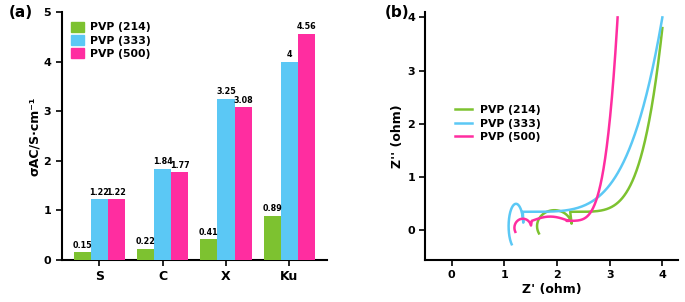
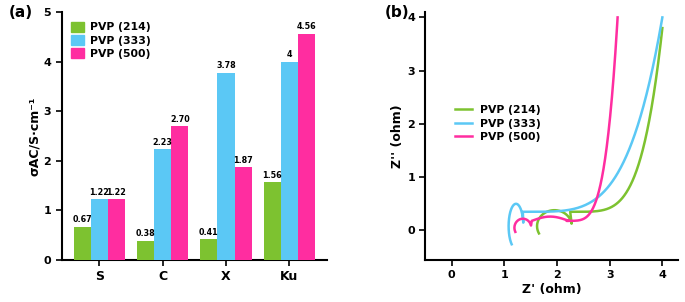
PVP (214)/S: 0.15 -> 0.67
PVP (214)/C: 0.22 -> 0.38
PVP (333)/C: 1.84 -> 2.23
PVP (500)/C: 1.77 -> 2.70
PVP (333)/X: 3.25 -> 3.78
PVP (500)/X: 3.08 -> 1.87
PVP (214)/Ku: 0.89 -> 1.56
